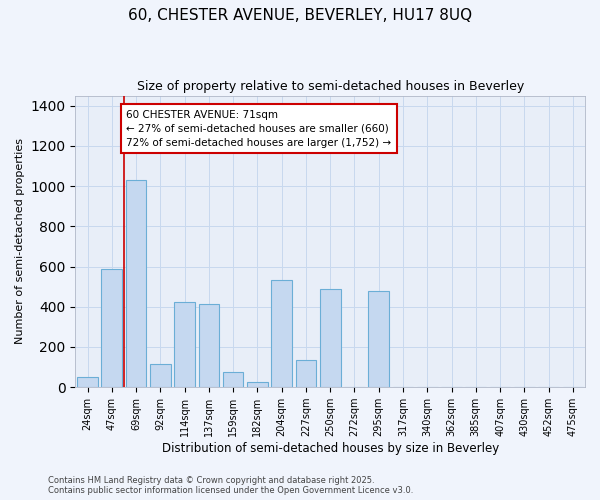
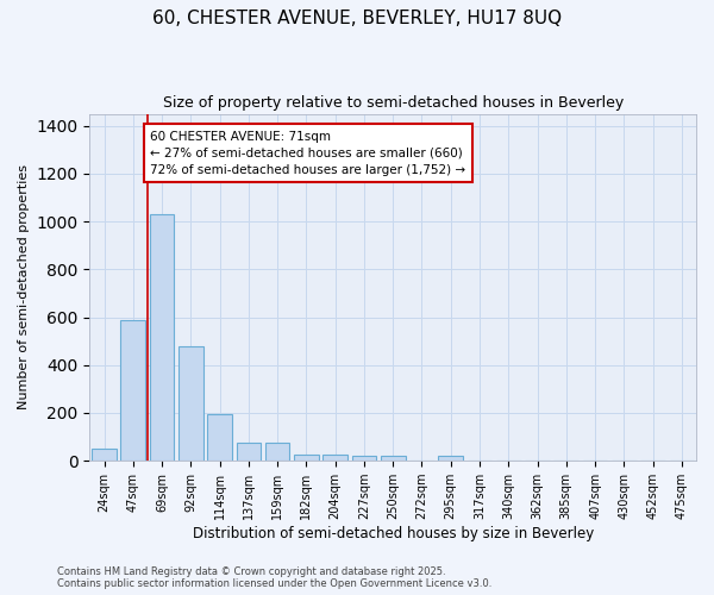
92sqm: 115 -> 480
114sqm: 425 -> 195
137sqm: 415 -> 75
204sqm: 535 -> 25
227sqm: 135 -> 20
250sqm: 490 -> 20
295sqm: 480 -> 20
